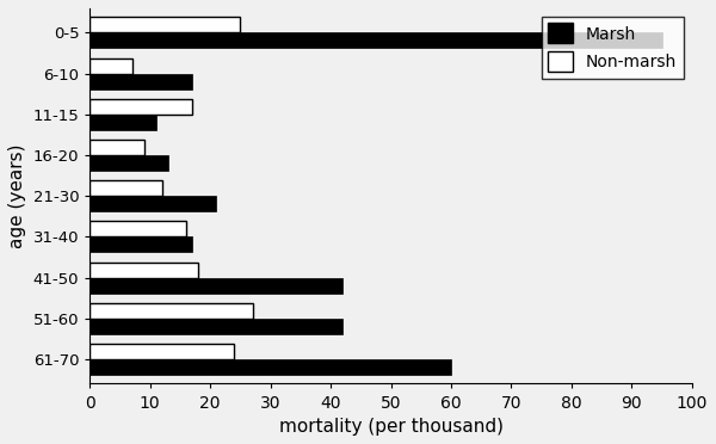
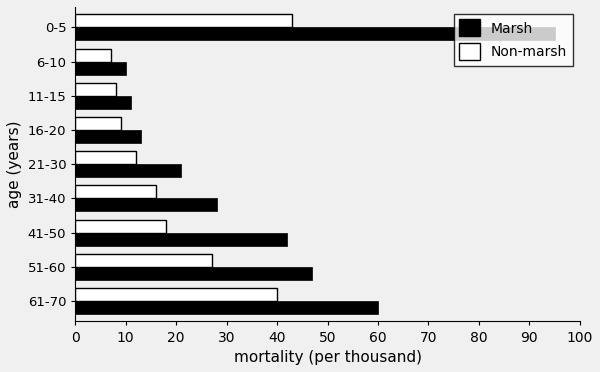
Non-marsh/0-5: 25 -> 43
Marsh/6-10: 17 -> 10
Non-marsh/11-15: 17 -> 8
Marsh/31-40: 17 -> 28
Marsh/51-60: 42 -> 47
Non-marsh/61-70: 24 -> 40
